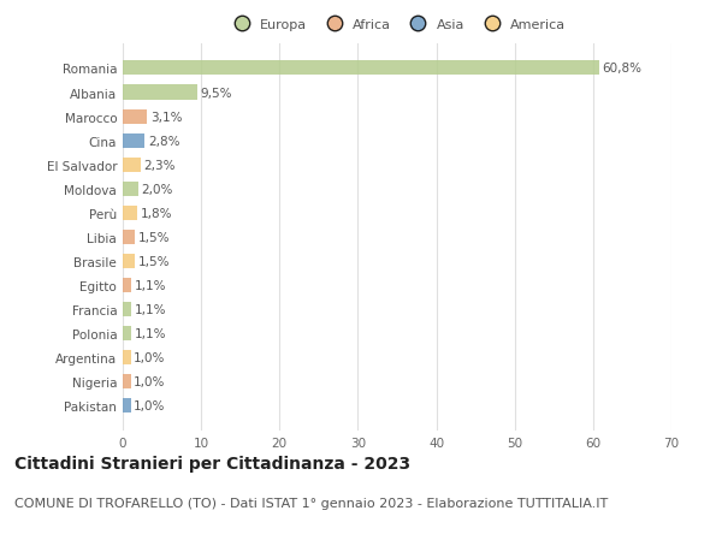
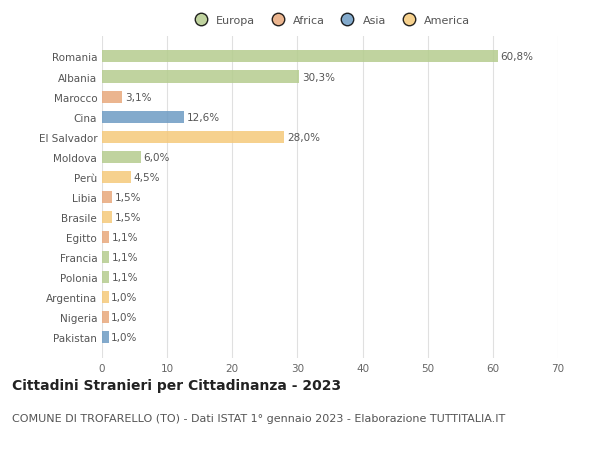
Albania: 9,5% -> 30,3%
Cina: 2,8% -> 12,6%
El Salvador: 2,3% -> 28,0%
Moldova: 2,0% -> 6,0%
Perù: 1,8% -> 4,5%
